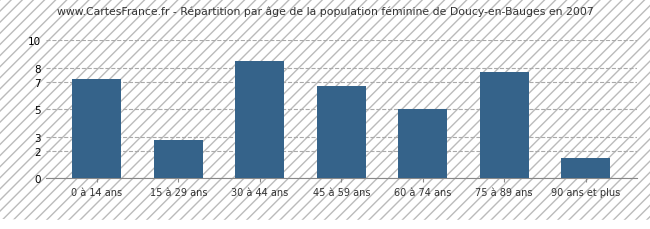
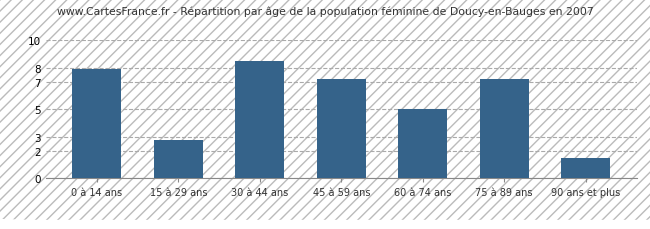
0 à 14 ans: 7.2 -> 7.9
45 à 59 ans: 6.7 -> 7.2
75 à 89 ans: 7.7 -> 7.2
